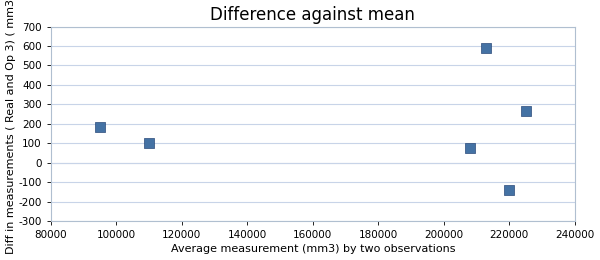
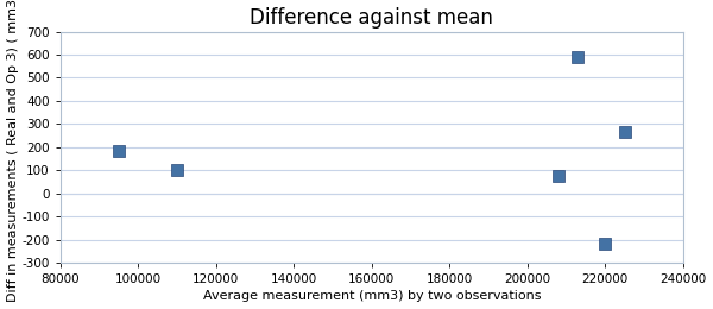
220000: -140 -> -220
